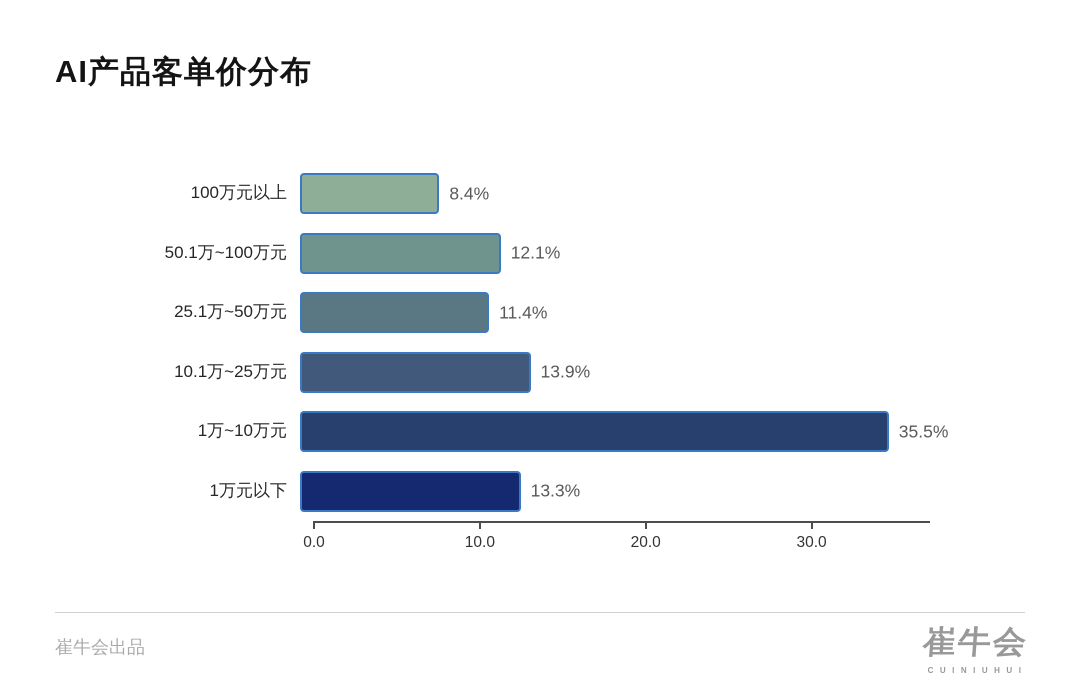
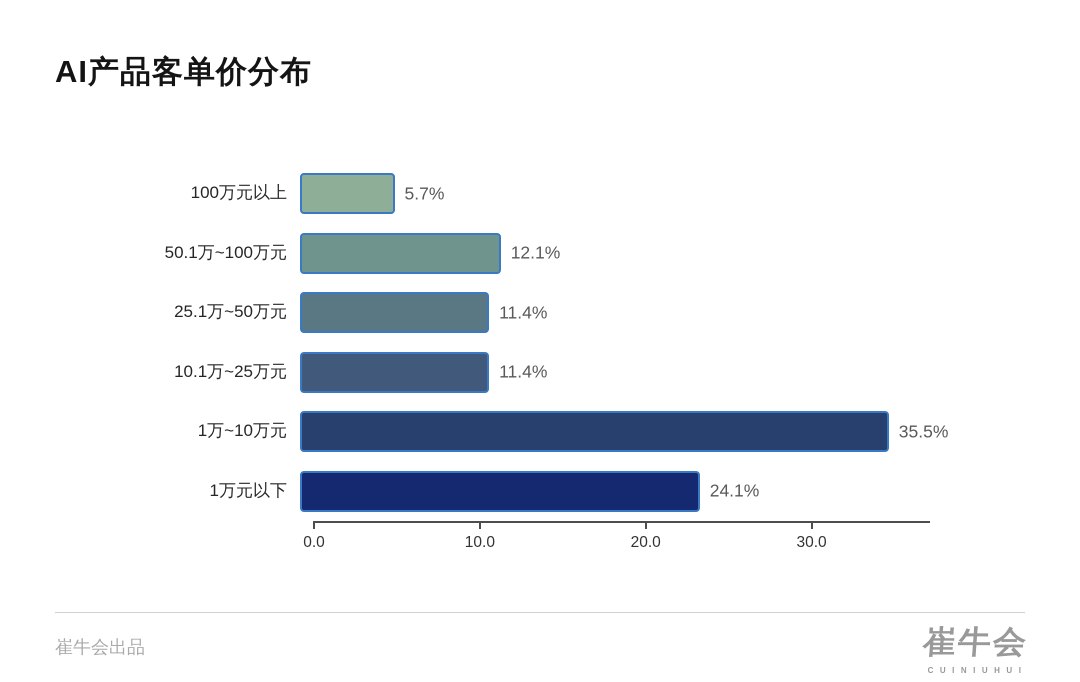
100万元以上: 8.4% -> 5.7%
10.1万~25万元: 13.9% -> 11.4%
1万元以下: 13.3% -> 24.1%
